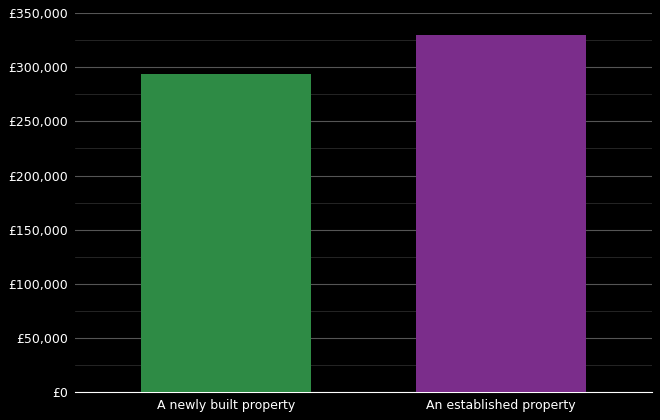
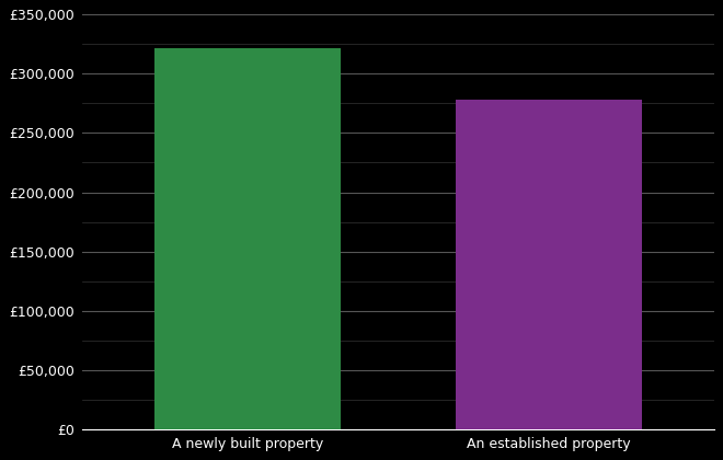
A newly built property: £294,000 -> £322,000
An established property: £330,000 -> £278,000
